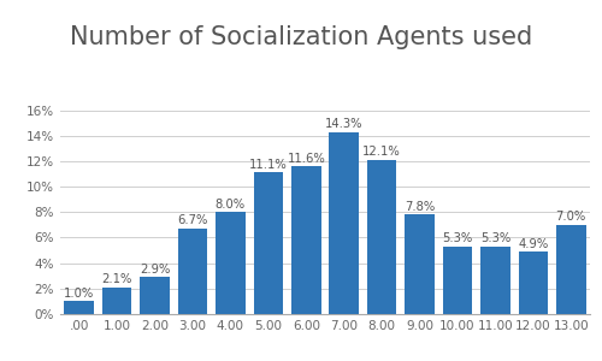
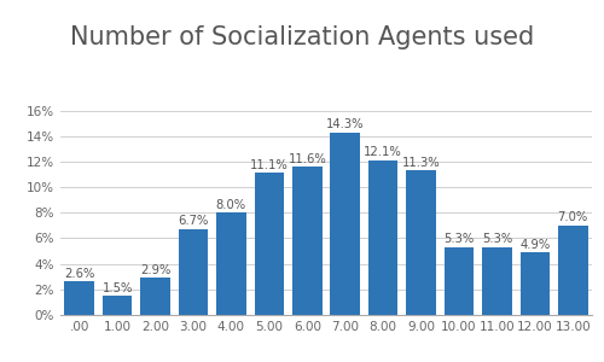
.00: 1.0% -> 2.6%
1.00: 2.1% -> 1.5%
9.00: 7.8% -> 11.3%
